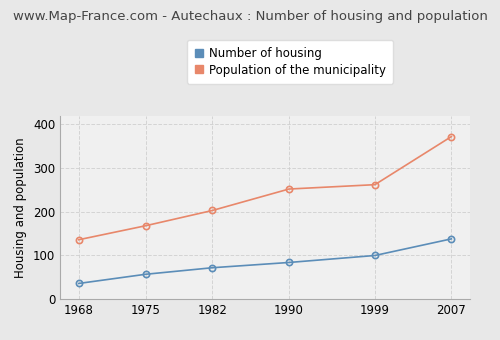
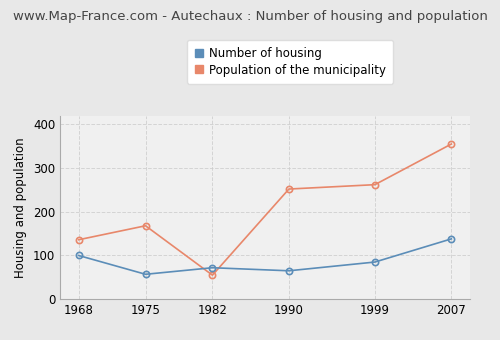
Number of housing/1968: 36 -> 100
Population of the municipality/1982: 203 -> 55
Number of housing/1990: 84 -> 65
Number of housing/1999: 100 -> 85
Population of the municipality/2007: 372 -> 355
